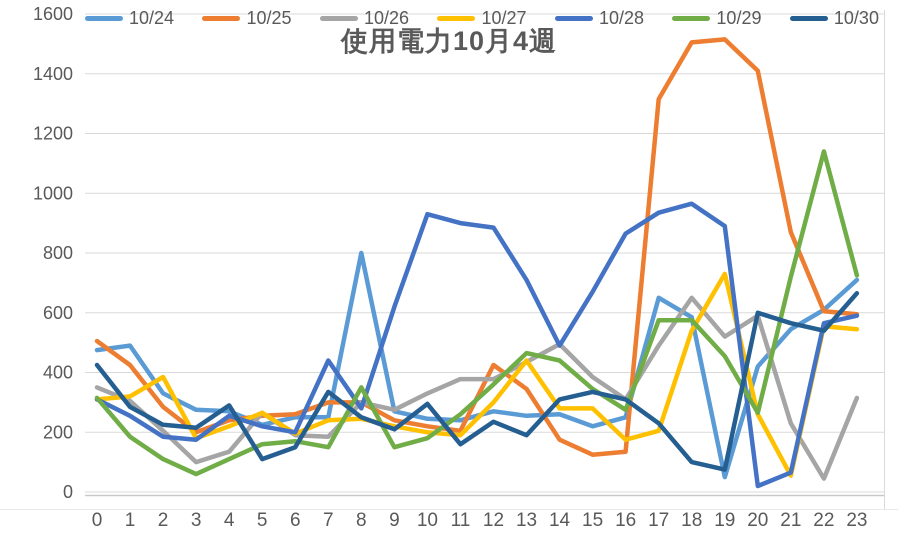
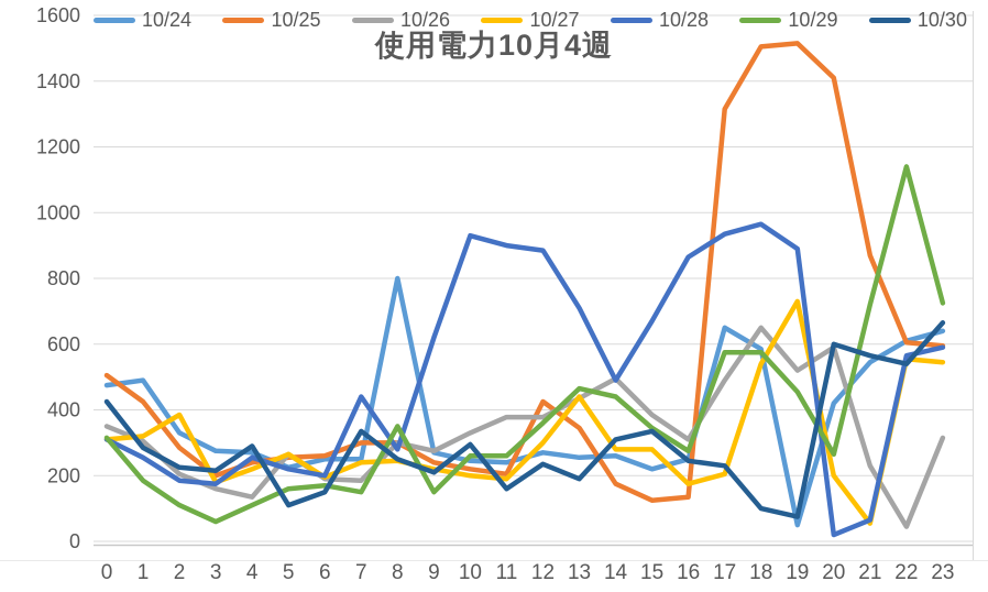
10/26/3: 100 -> 160
10/29/10: 180 -> 260
10/30/16: 310 -> 240
10/27/20: 260 -> 200
10/24/23: 710 -> 640
